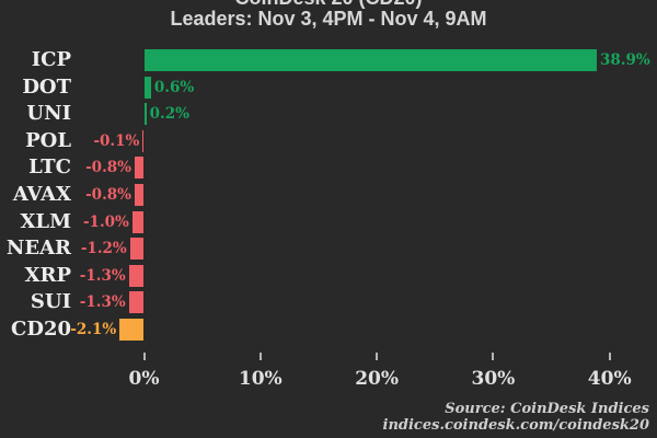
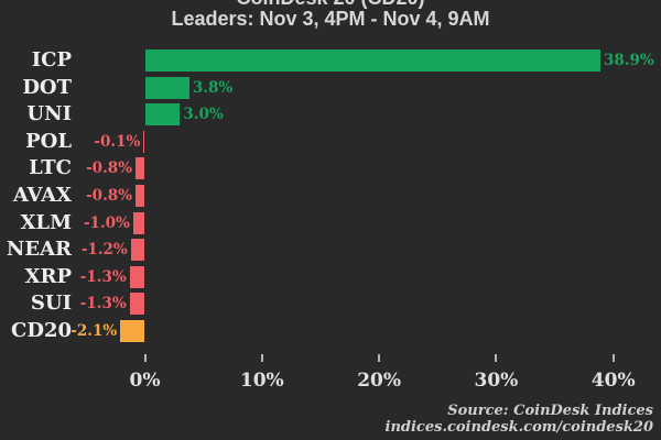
DOT: 0.6% -> 3.8%
UNI: 0.2% -> 3.0%
